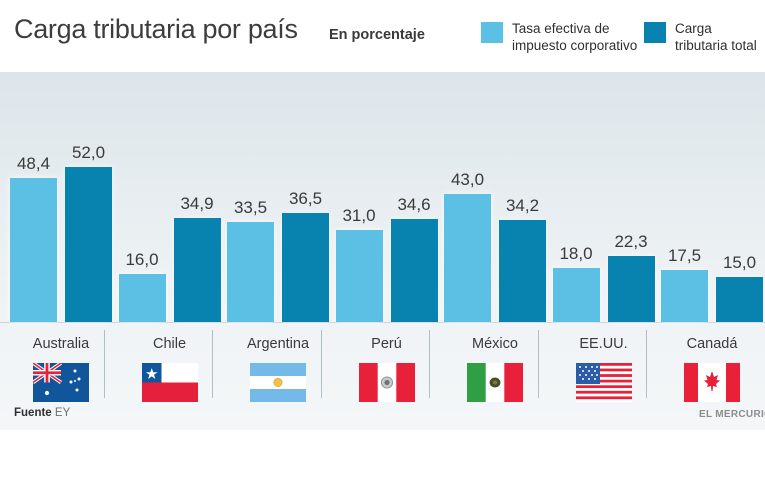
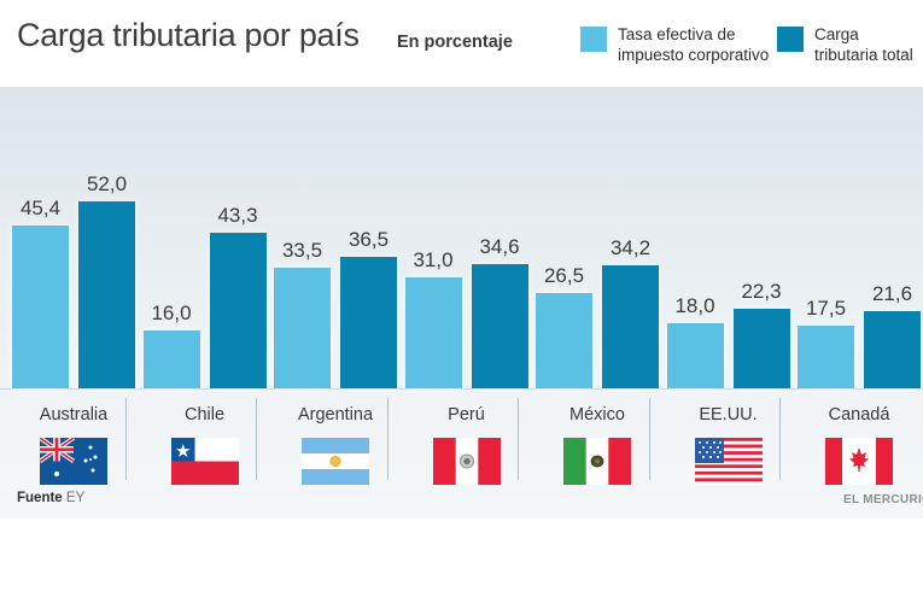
Tasa efectiva de impuesto corporativo/Australia: 48,4 -> 45,4
Carga tributaria total/Chile: 34,9 -> 43,3
Tasa efectiva de impuesto corporativo/México: 43,0 -> 26,5
Carga tributaria total/Canadá: 15,0 -> 21,6
